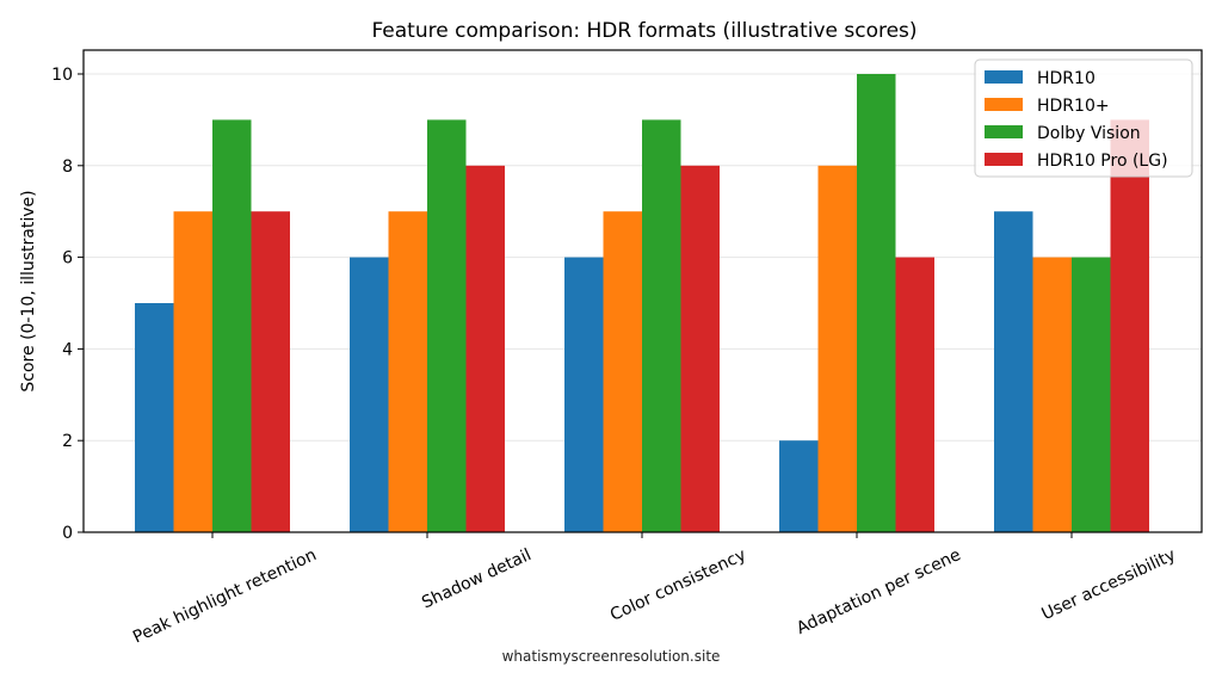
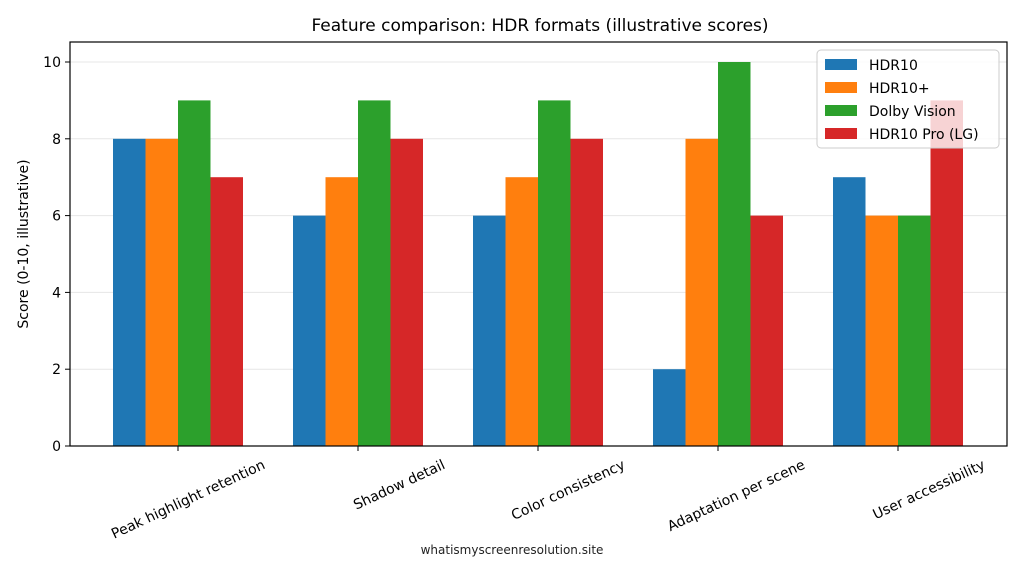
HDR10/Peak highlight retention: 5 -> 8
HDR10+/Peak highlight retention: 7 -> 8
